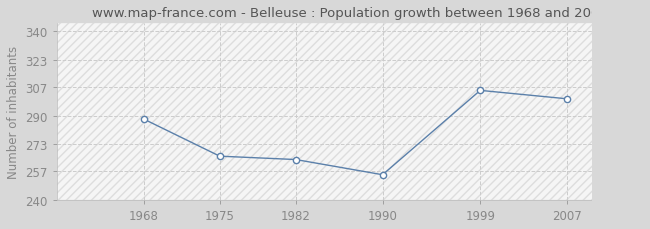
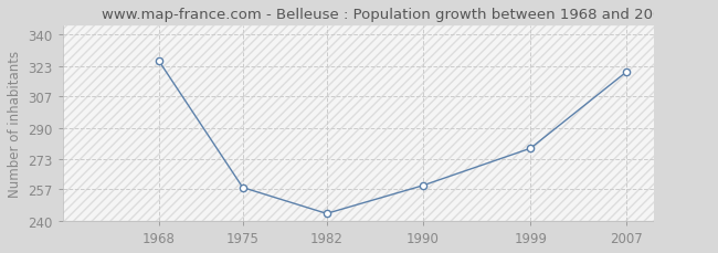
1968: 288 -> 326
1975: 266 -> 258
1982: 264 -> 244
1990: 255 -> 259
1999: 305 -> 279
2007: 300 -> 320
